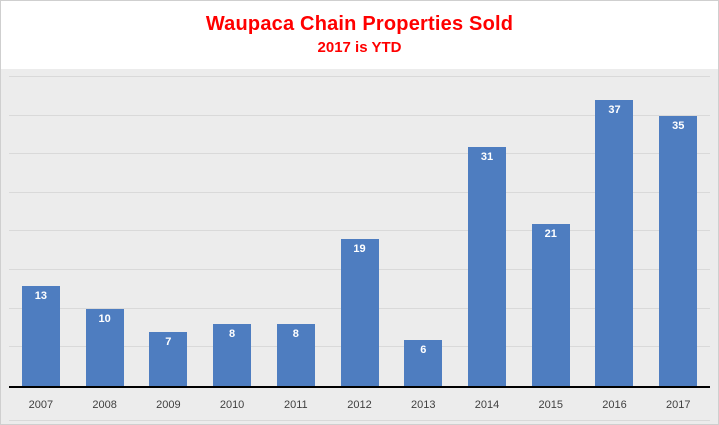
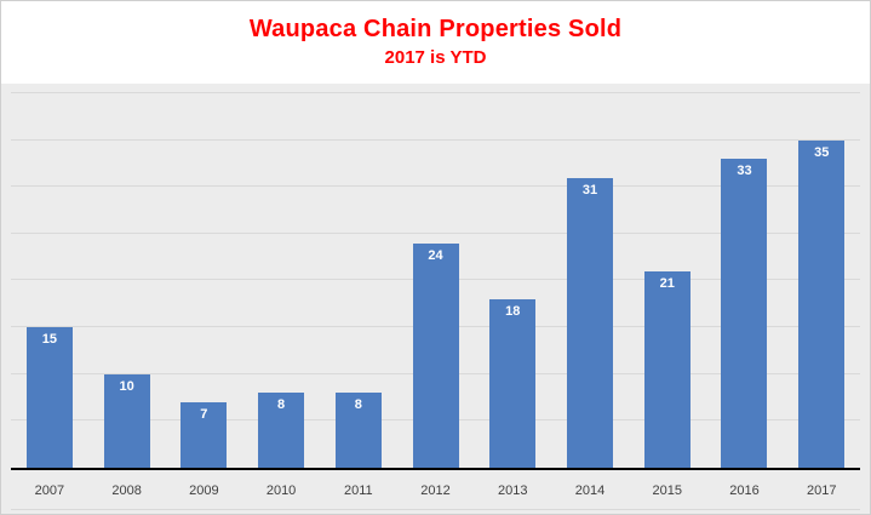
2007: 13 -> 15
2012: 19 -> 24
2013: 6 -> 18
2016: 37 -> 33
